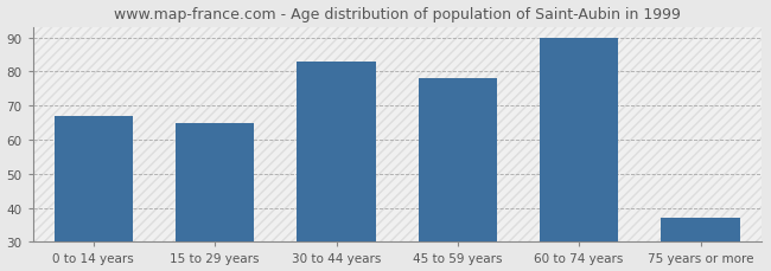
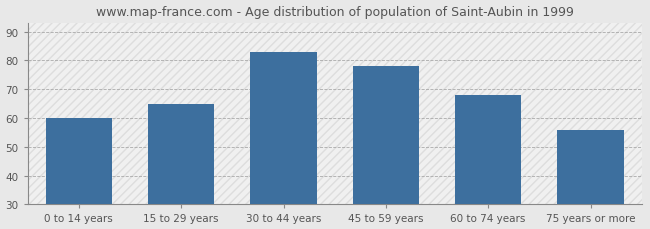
0 to 14 years: 67 -> 60
60 to 74 years: 90 -> 68
75 years or more: 37 -> 56
